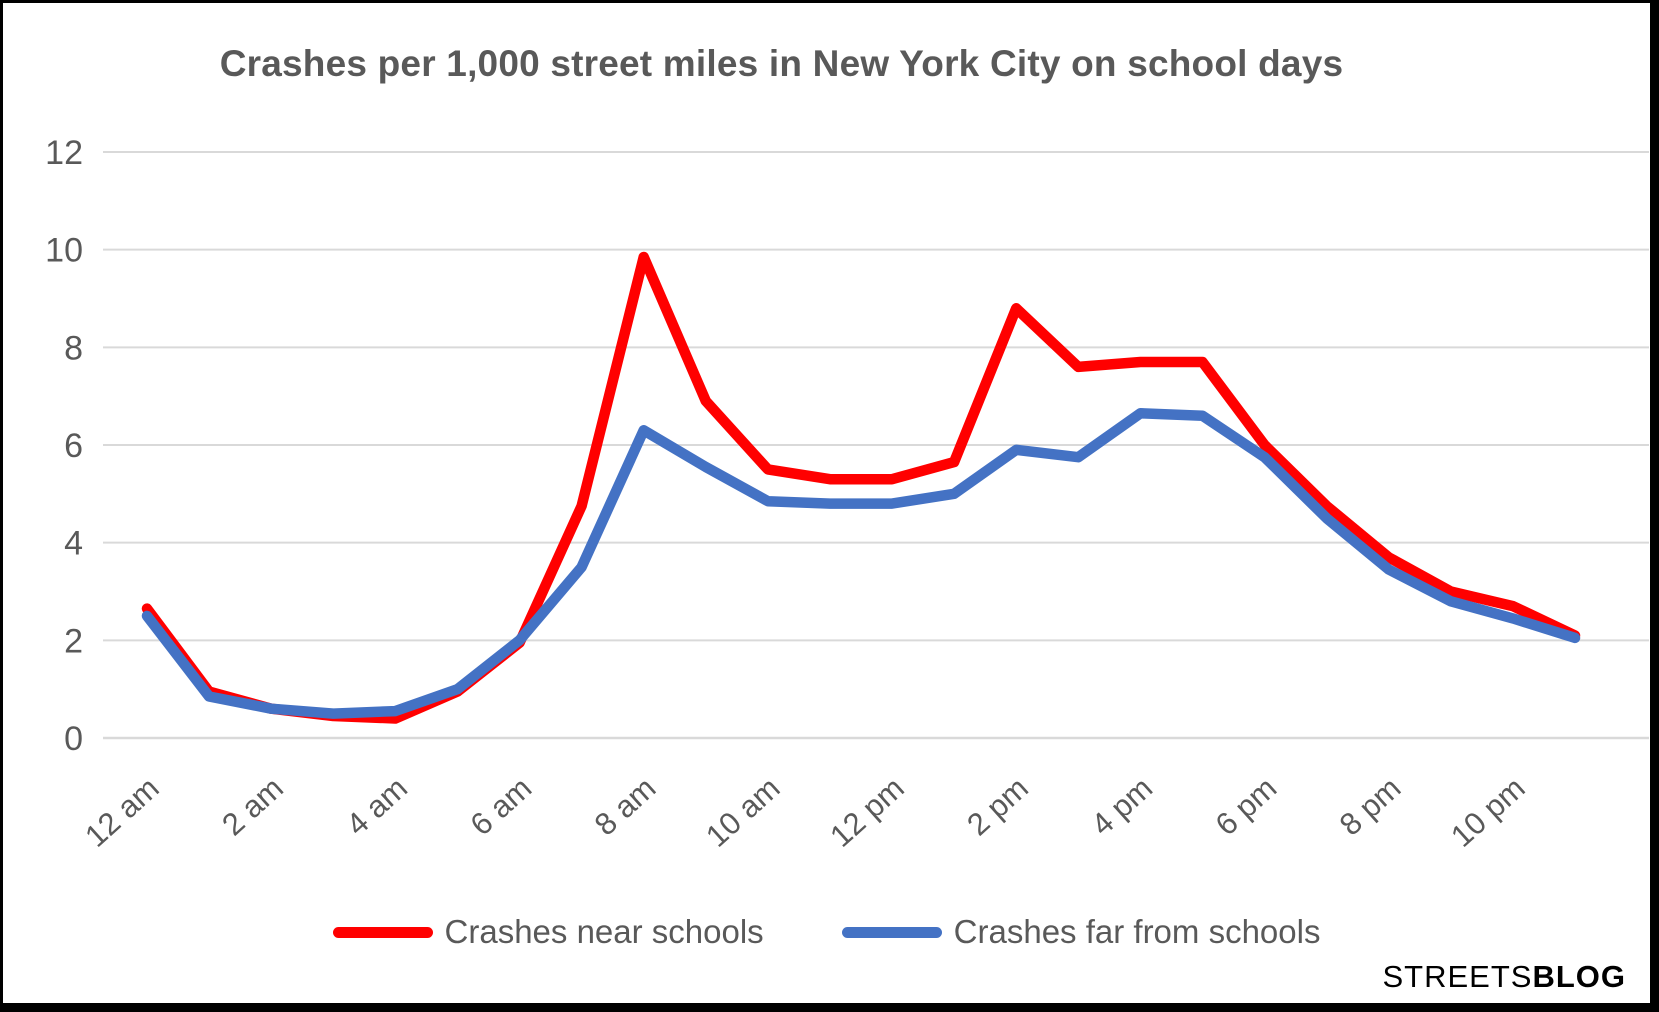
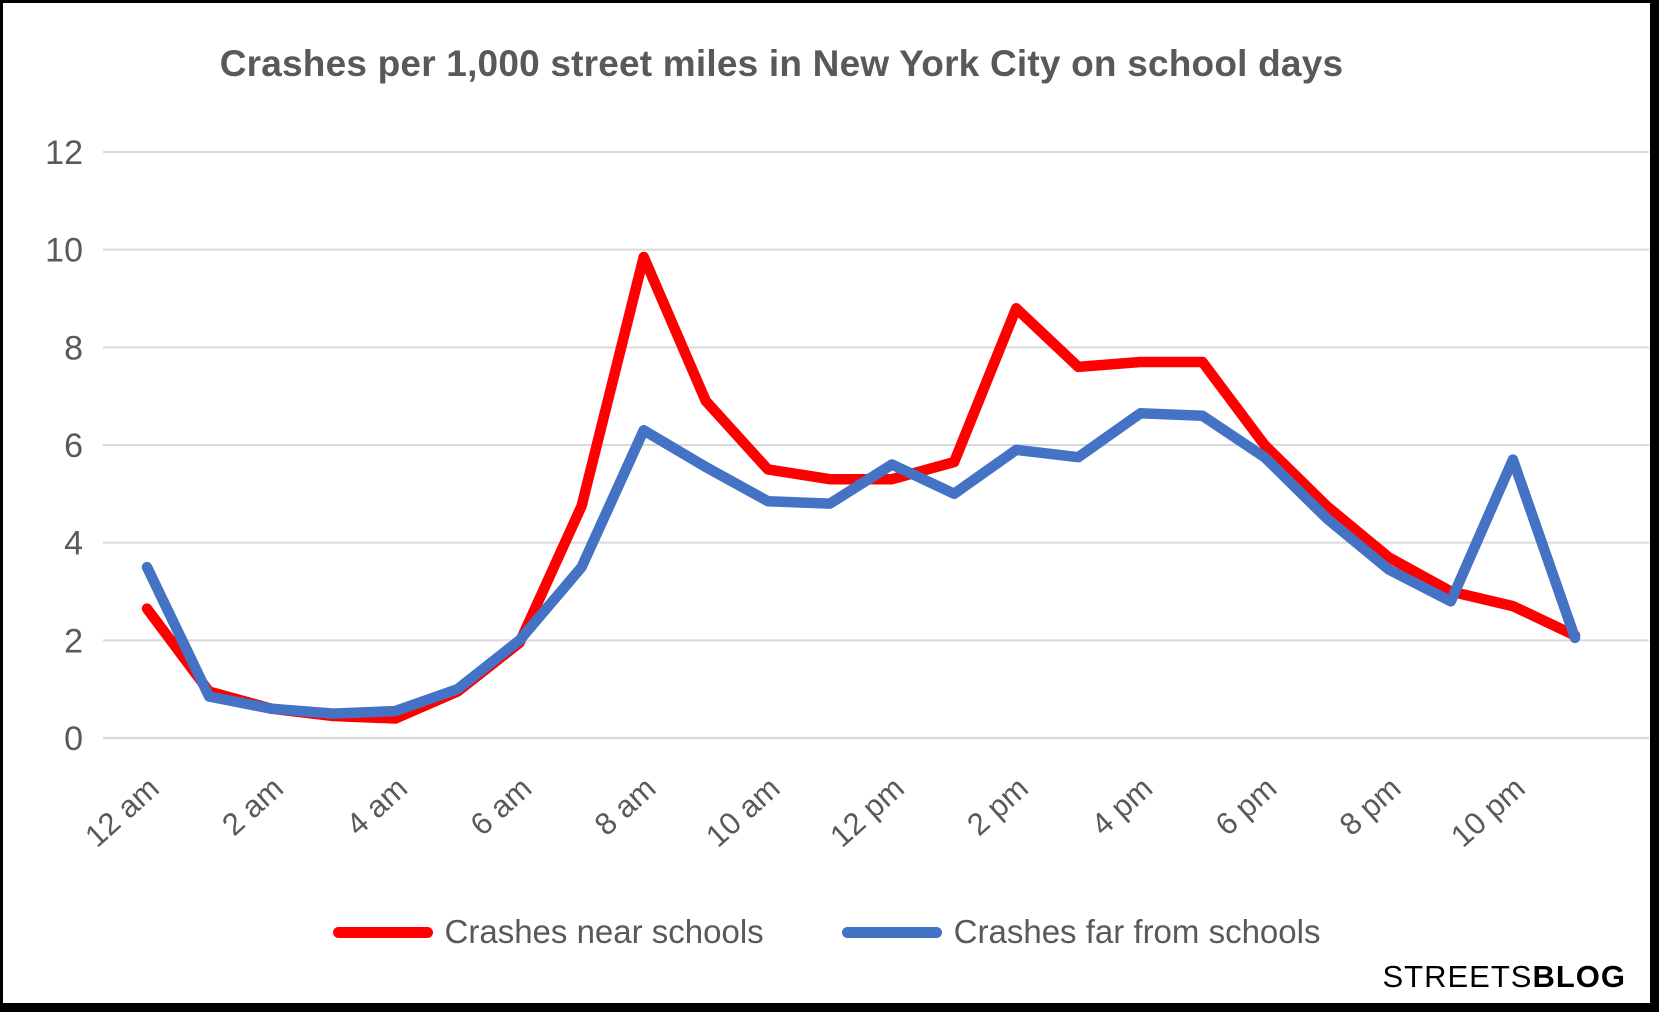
Crashes far from schools/12 am: 2.5 -> 3.5
Crashes far from schools/12 pm: 4.8 -> 5.6
Crashes far from schools/10 pm: 2.5 -> 5.7
